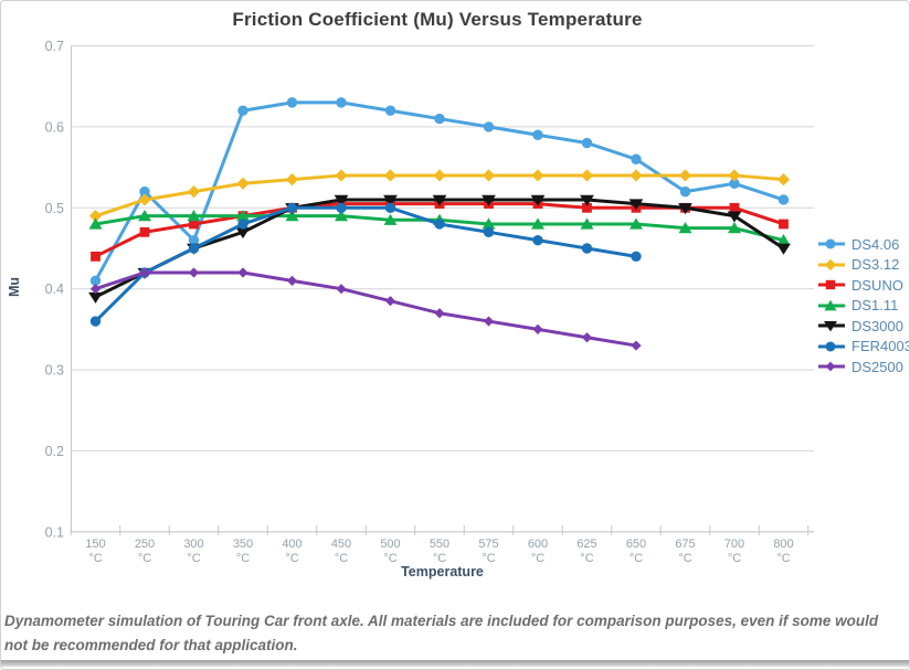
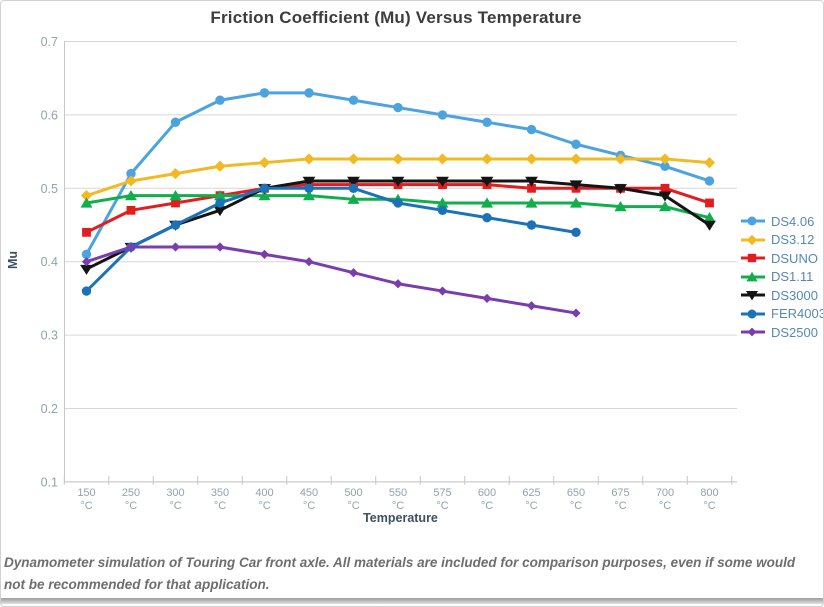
DS4.06/300: 0.46 -> 0.59
DS4.06/675: 0.52 -> 0.55
